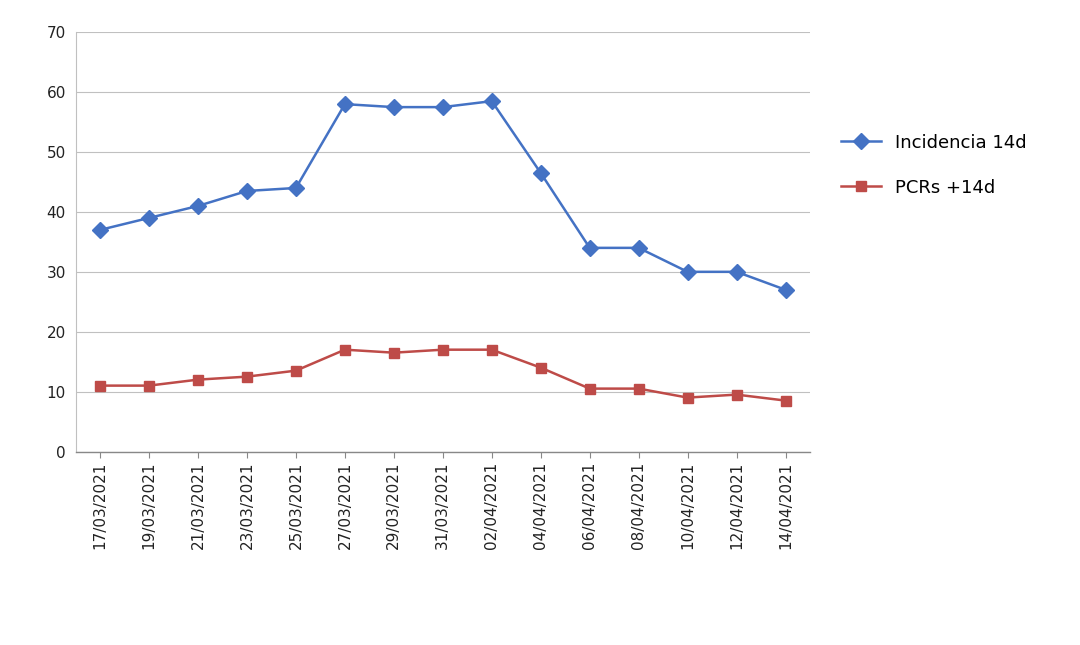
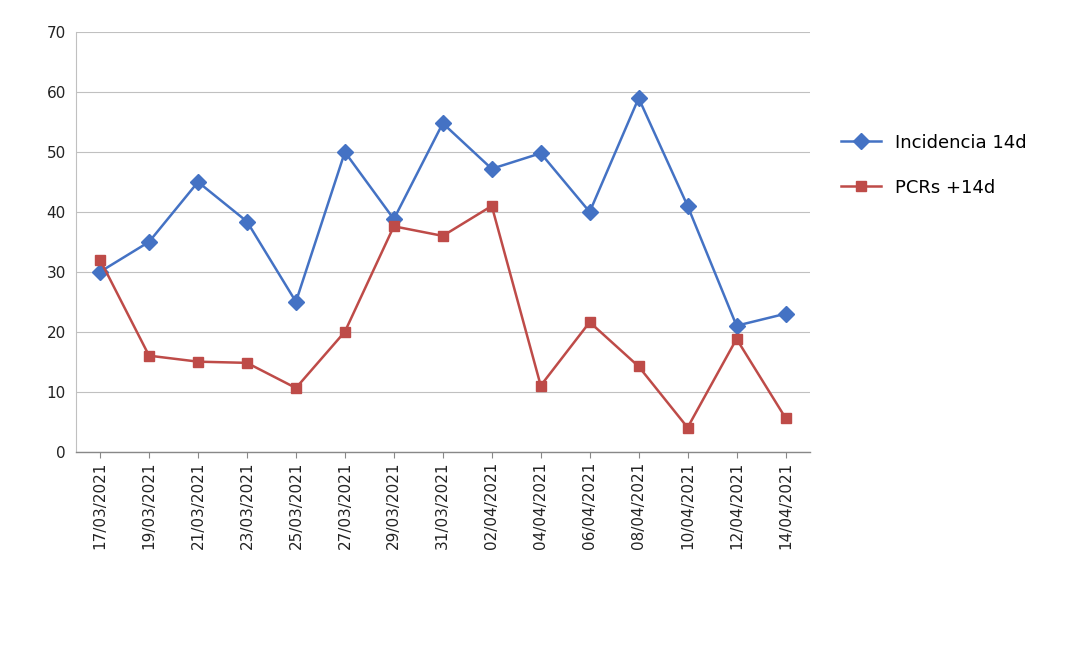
Incidencia 14d/17/03/2021: 37.0 -> 30.0
PCRs +14d/17/03/2021: 11.0 -> 32.0
Incidencia 14d/19/03/2021: 39.0 -> 35.0
PCRs +14d/19/03/2021: 11.0 -> 16.0
Incidencia 14d/21/03/2021: 41.0 -> 45.0
PCRs +14d/21/03/2021: 12.0 -> 15.0
Incidencia 14d/23/03/2021: 43.5 -> 38.4
PCRs +14d/23/03/2021: 12.5 -> 14.8
Incidencia 14d/25/03/2021: 44.0 -> 25.0
PCRs +14d/25/03/2021: 13.5 -> 10.6
Incidencia 14d/27/03/2021: 58.0 -> 50.0
PCRs +14d/27/03/2021: 17.0 -> 20.0
Incidencia 14d/29/03/2021: 57.5 -> 38.8
PCRs +14d/29/03/2021: 16.5 -> 37.6
Incidencia 14d/31/03/2021: 57.5 -> 54.8
PCRs +14d/31/03/2021: 17.0 -> 36.0
Incidencia 14d/02/04/2021: 58.5 -> 47.2
PCRs +14d/02/04/2021: 17.0 -> 41.0
Incidencia 14d/04/04/2021: 46.5 -> 49.8
PCRs +14d/04/04/2021: 14.0 -> 11.0
Incidencia 14d/06/04/2021: 34.0 -> 40.0
PCRs +14d/06/04/2021: 10.5 -> 21.6
Incidencia 14d/08/04/2021: 34.0 -> 59.0
PCRs +14d/08/04/2021: 10.5 -> 14.2
Incidencia 14d/10/04/2021: 30.0 -> 41.0
PCRs +14d/10/04/2021: 9.0 -> 4.0
Incidencia 14d/12/04/2021: 30.0 -> 21.0
PCRs +14d/12/04/2021: 9.5 -> 18.8
Incidencia 14d/14/04/2021: 27.0 -> 23.0
PCRs +14d/14/04/2021: 8.5 -> 5.6
